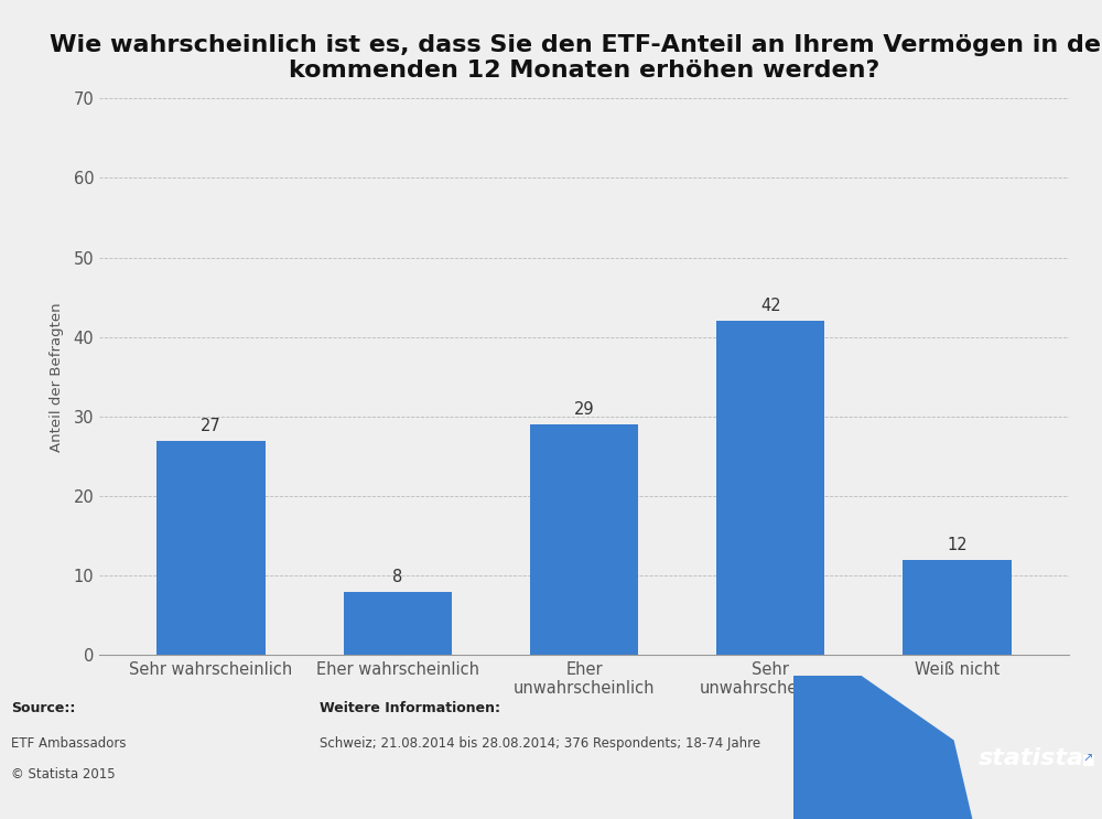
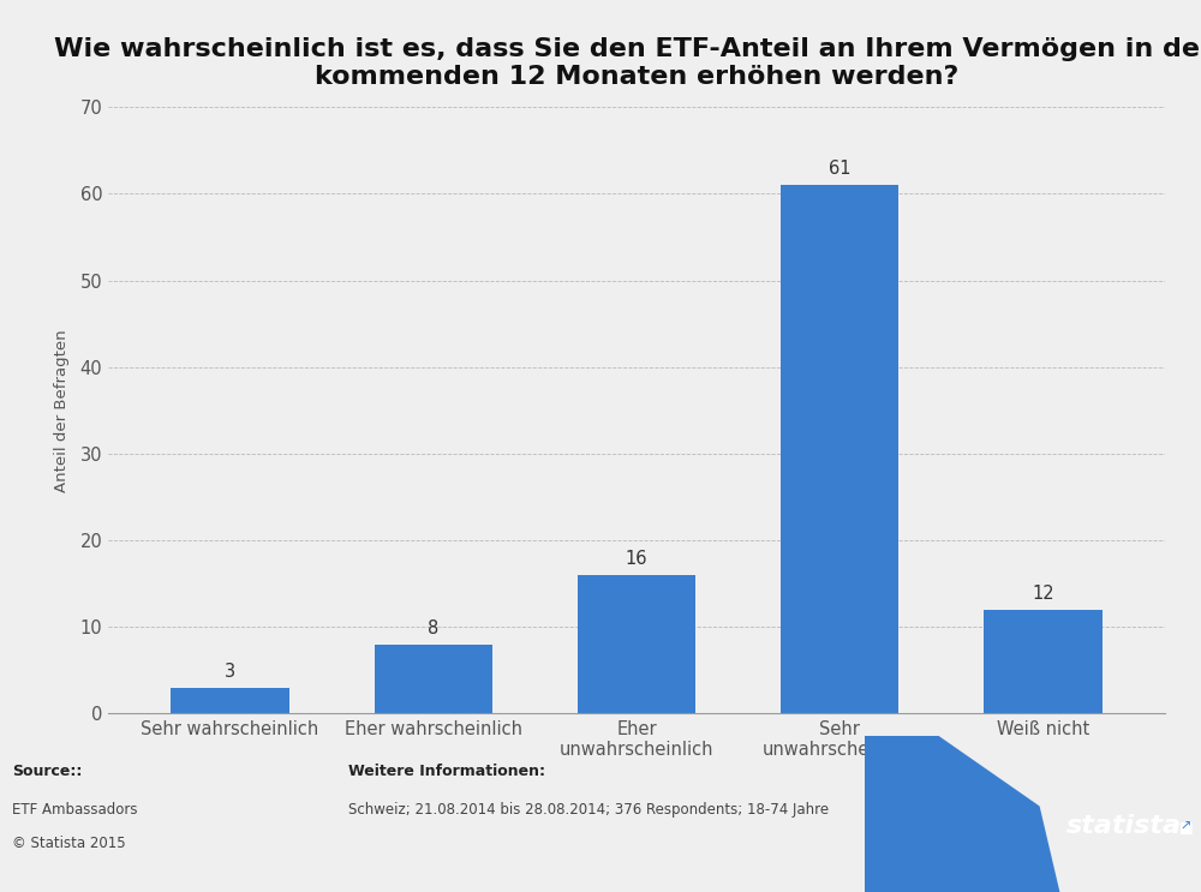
Sehr wahrscheinlich: 27 -> 3
Eher unwahrscheinlich: 29 -> 16
Sehr unwahrscheinlich: 42 -> 61
